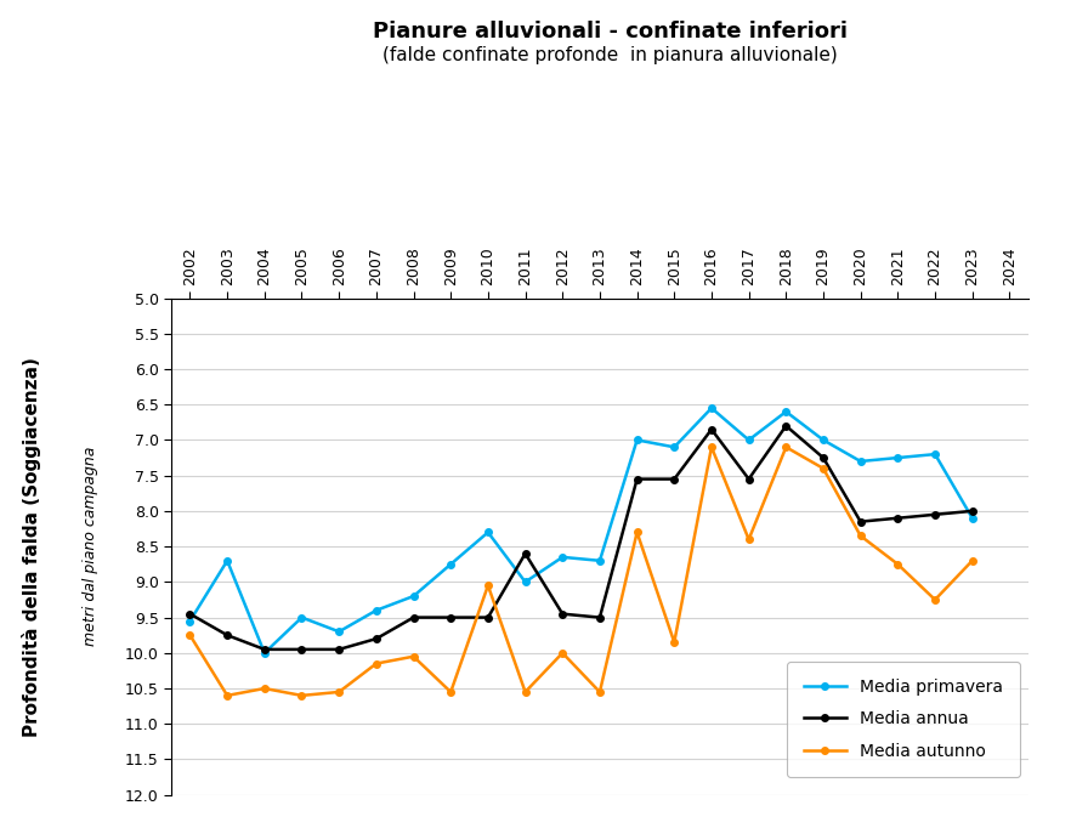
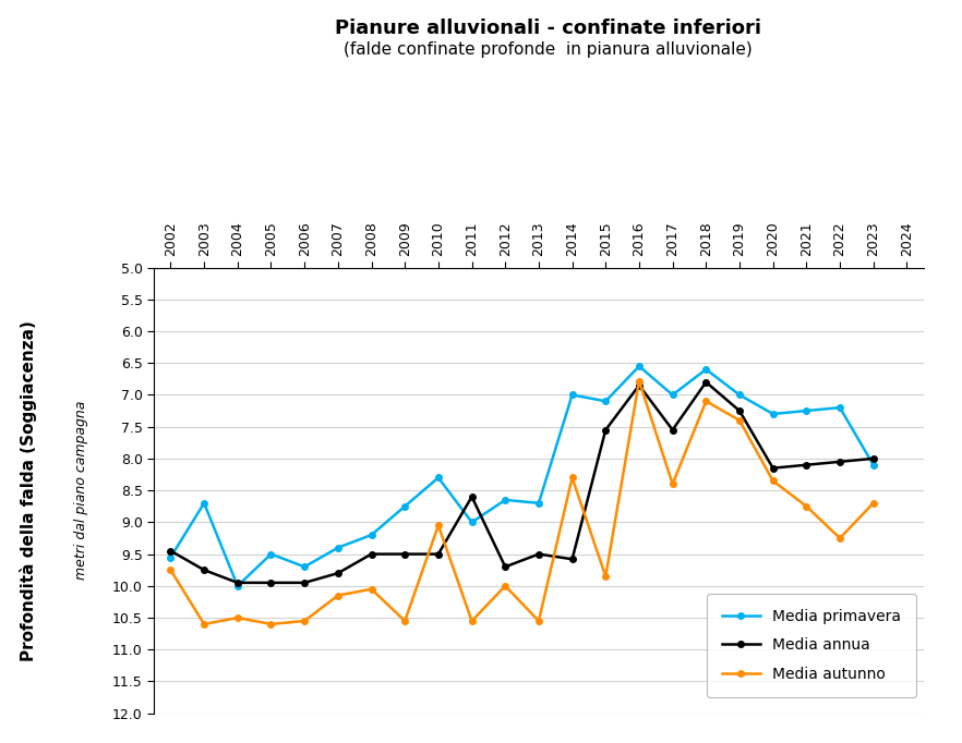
Media annua/2012: 9.45 -> 9.70
Media annua/2014: 7.55 -> 9.58
Media autunno/2016: 7.10 -> 6.78
